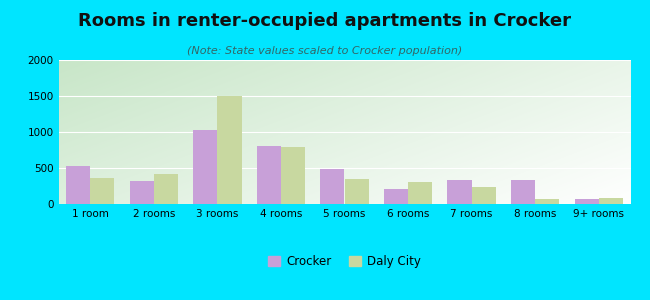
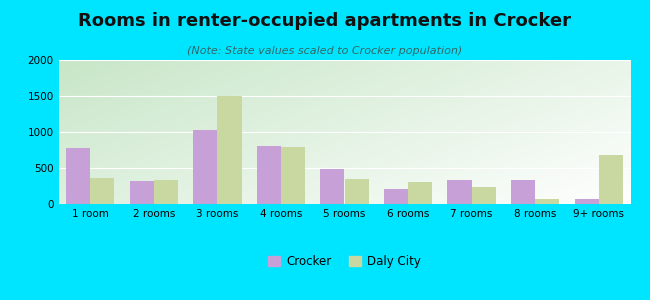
Crocker/1 room: 530 -> 780
Daly City/2 rooms: 420 -> 340
Daly City/9+ rooms: 80 -> 680
